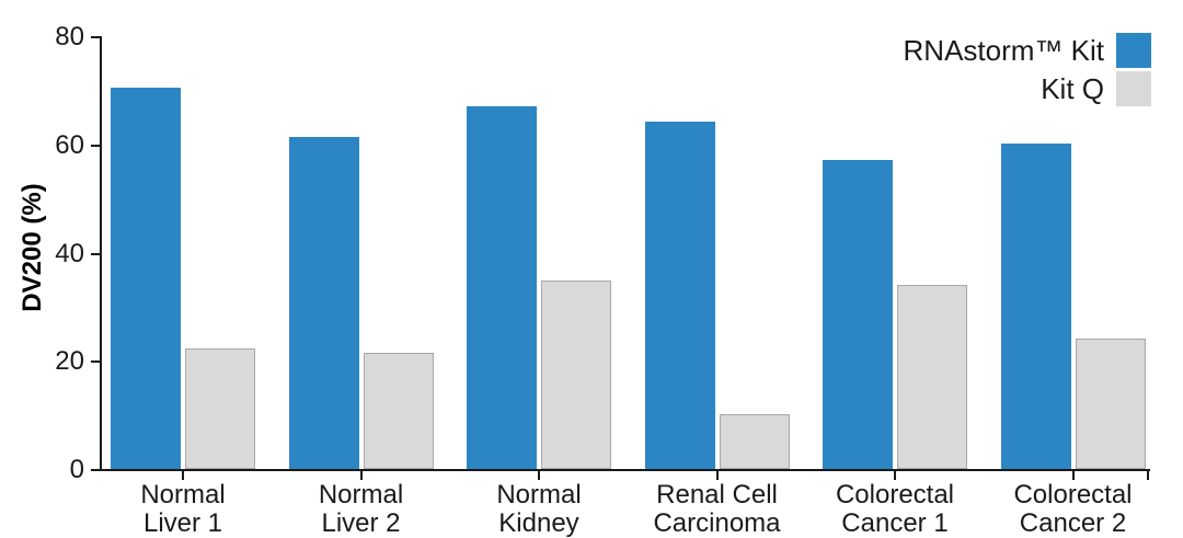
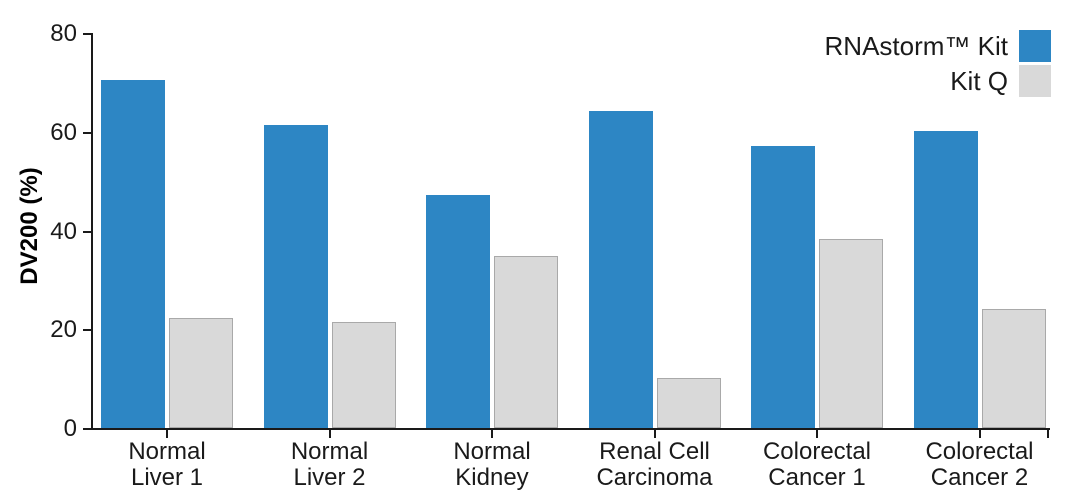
RNAstorm™ Kit/Normal Kidney: 67 -> 47
Kit Q/Colorectal Cancer 1: 34 -> 38
